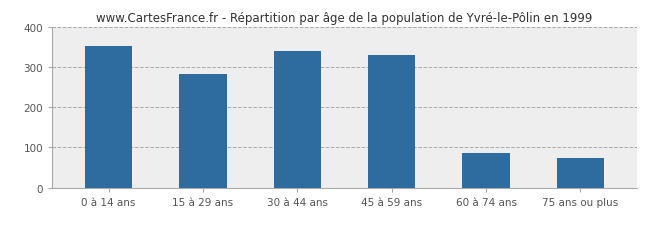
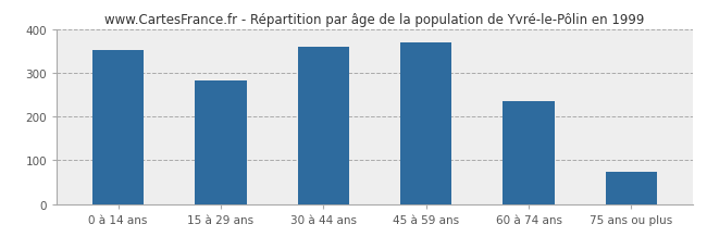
30 à 44 ans: 340 -> 360
45 à 59 ans: 330 -> 370
60 à 74 ans: 85 -> 235
